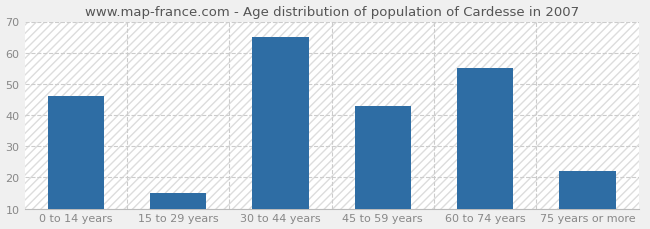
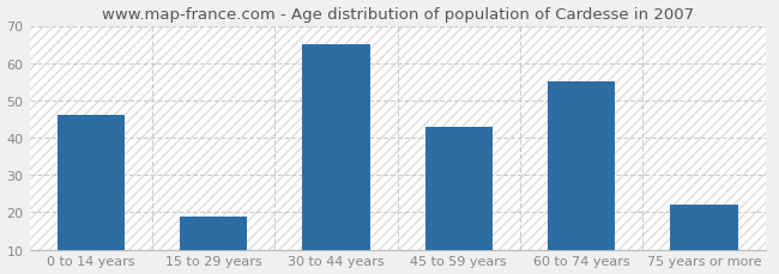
15 to 29 years: 15 -> 19
